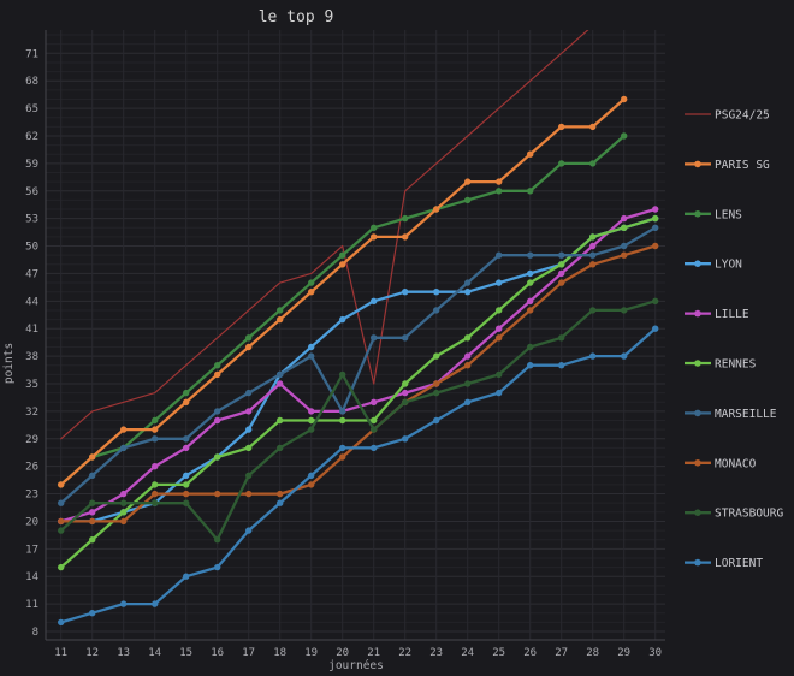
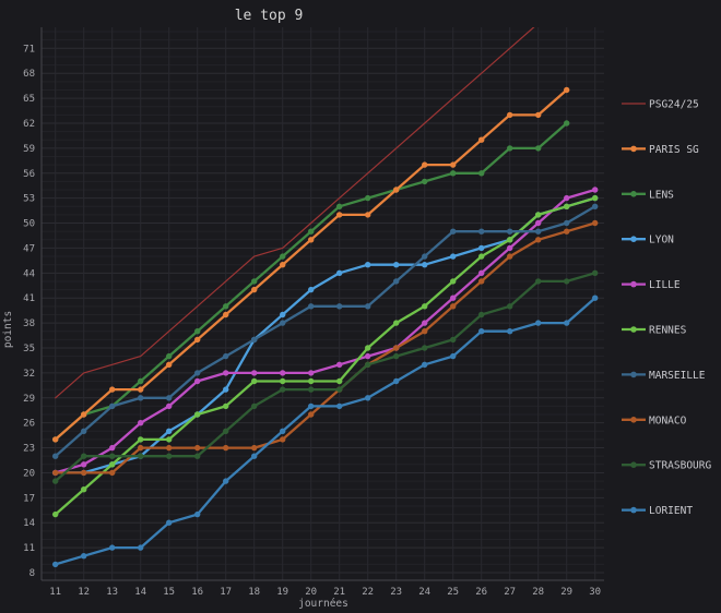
STRASBOURG/16: 18 -> 22
LILLE/18: 35 -> 32
MARSEILLE/20: 32 -> 40
STRASBOURG/20: 36 -> 30
PSG24/25/21: 35 -> 53
